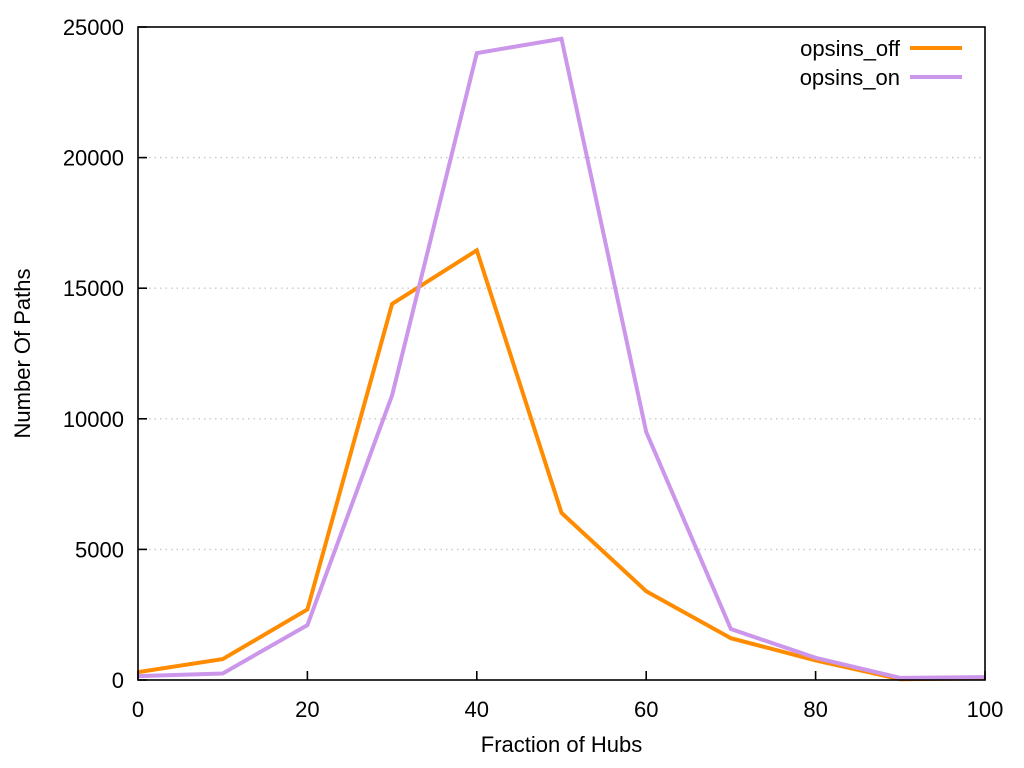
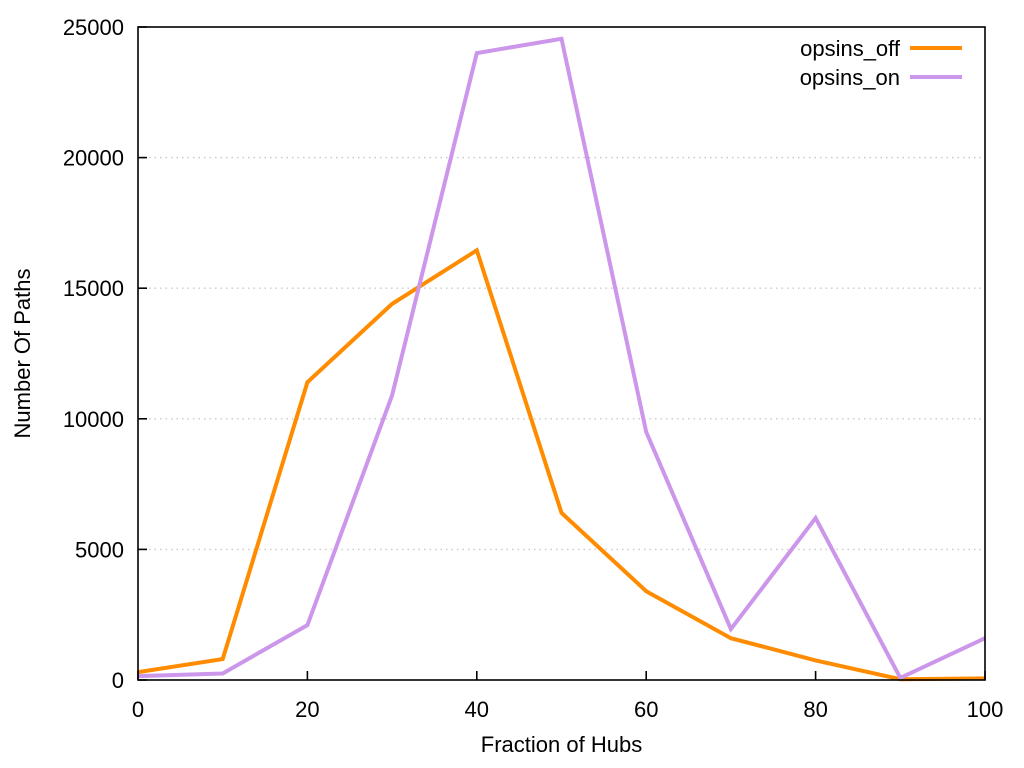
opsins_off/20: 2700 -> 11400
opsins_on/80: 800 -> 6200
opsins_on/100: 100 -> 1600
